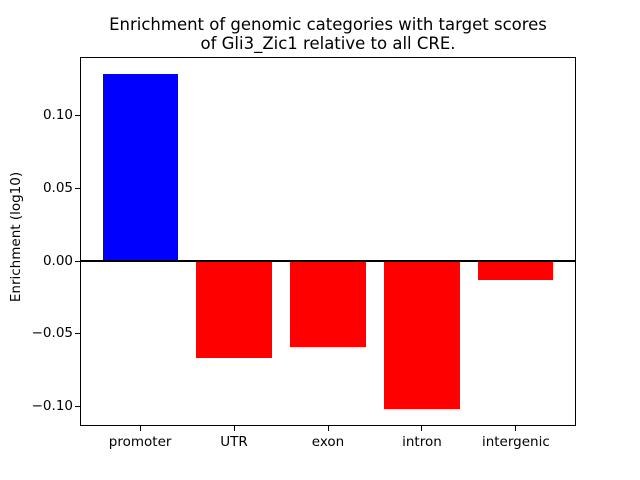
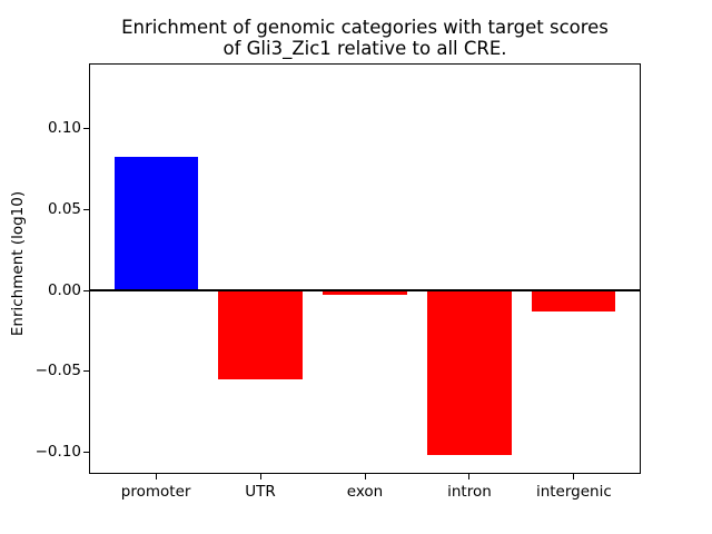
promoter: 0.129 -> 0.083
UTR: -0.067 -> -0.055
exon: -0.059 -> -0.003
